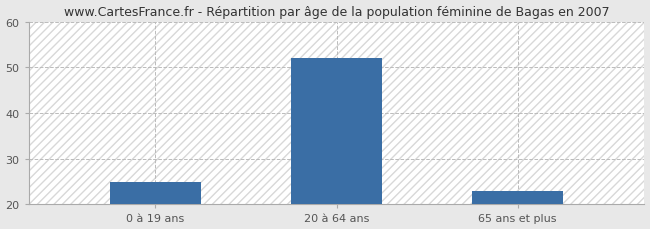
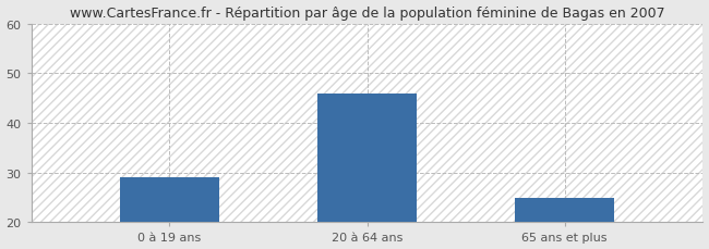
0 à 19 ans: 25 -> 29
20 à 64 ans: 52 -> 46
65 ans et plus: 23 -> 25
